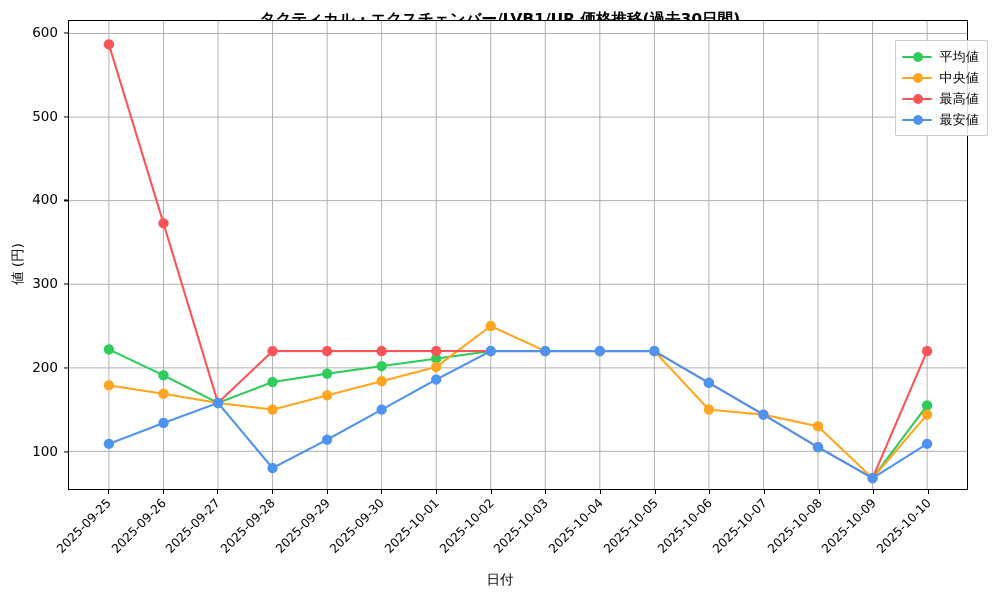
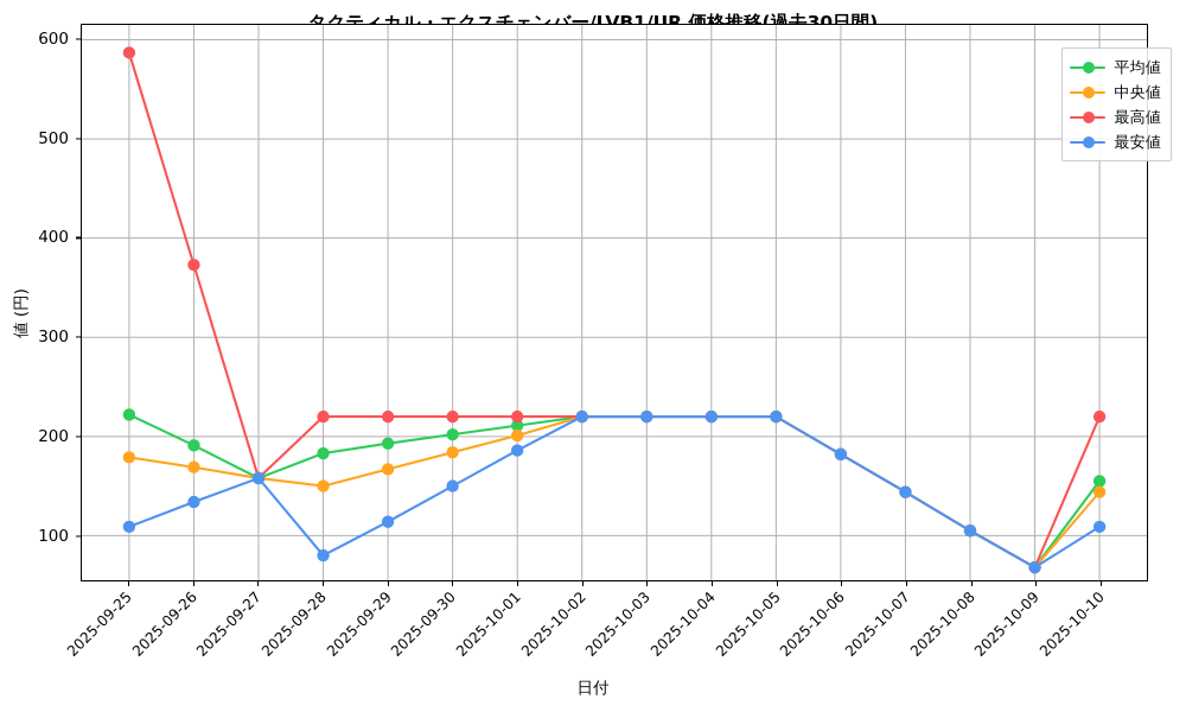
中央値/2025-10-02: 250 -> 220
中央値/2025-10-06: 150 -> 180
中央値/2025-10-08: 130 -> 100
